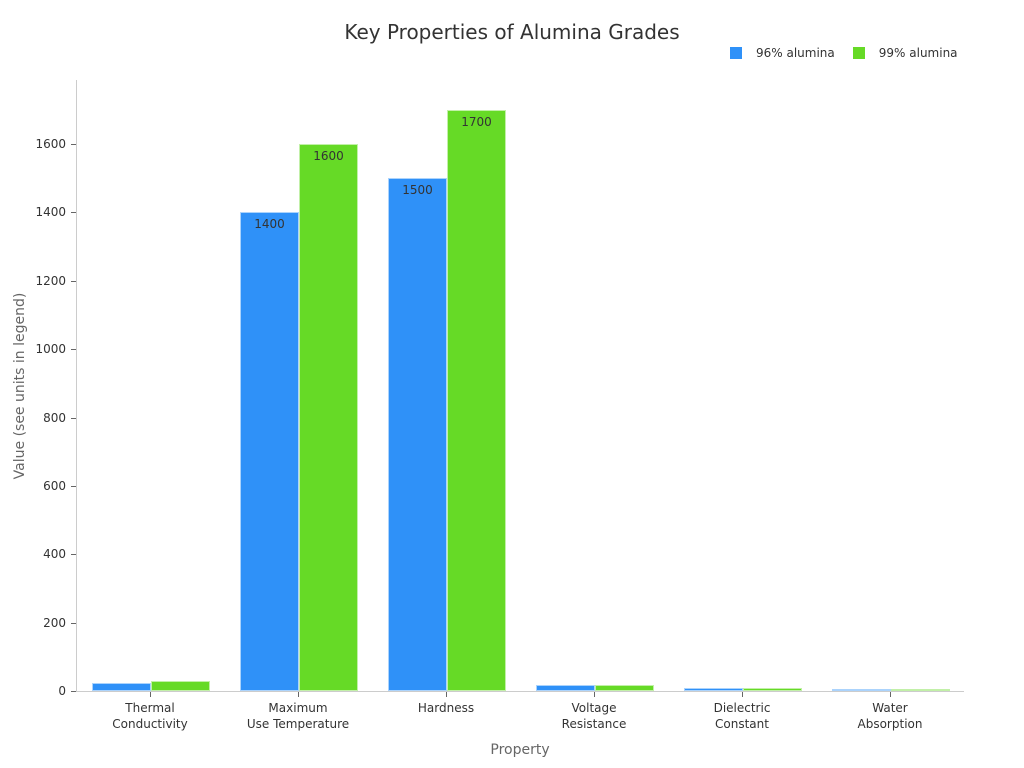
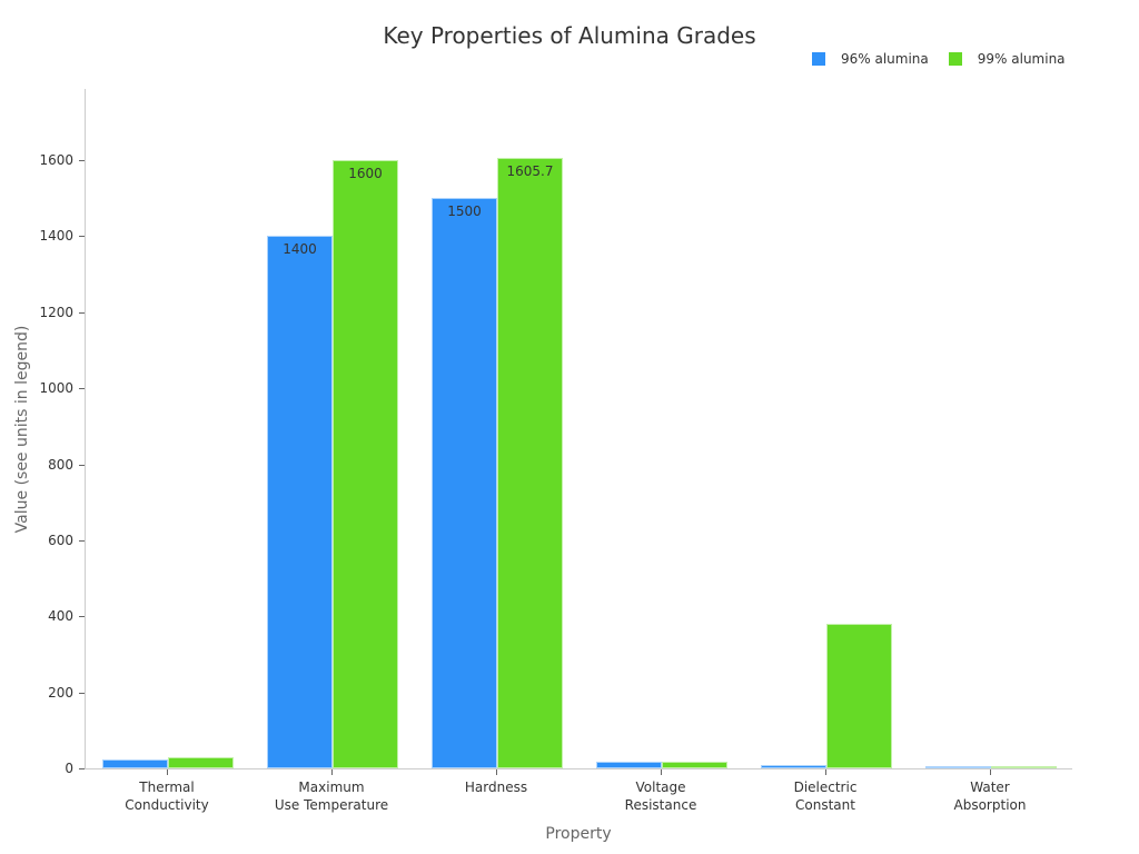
99% alumina/Hardness: 1700 -> 1605.7
99% alumina/Dielectric Constant: 10 -> 380
